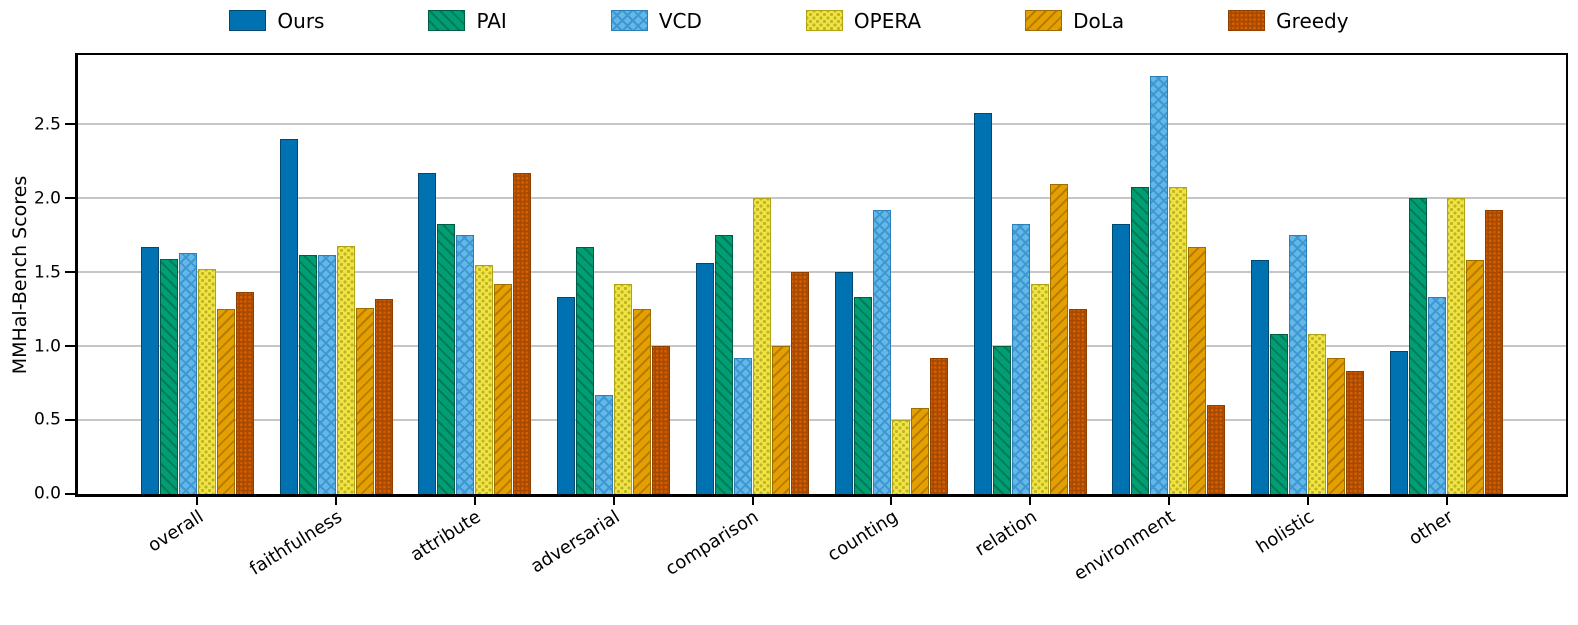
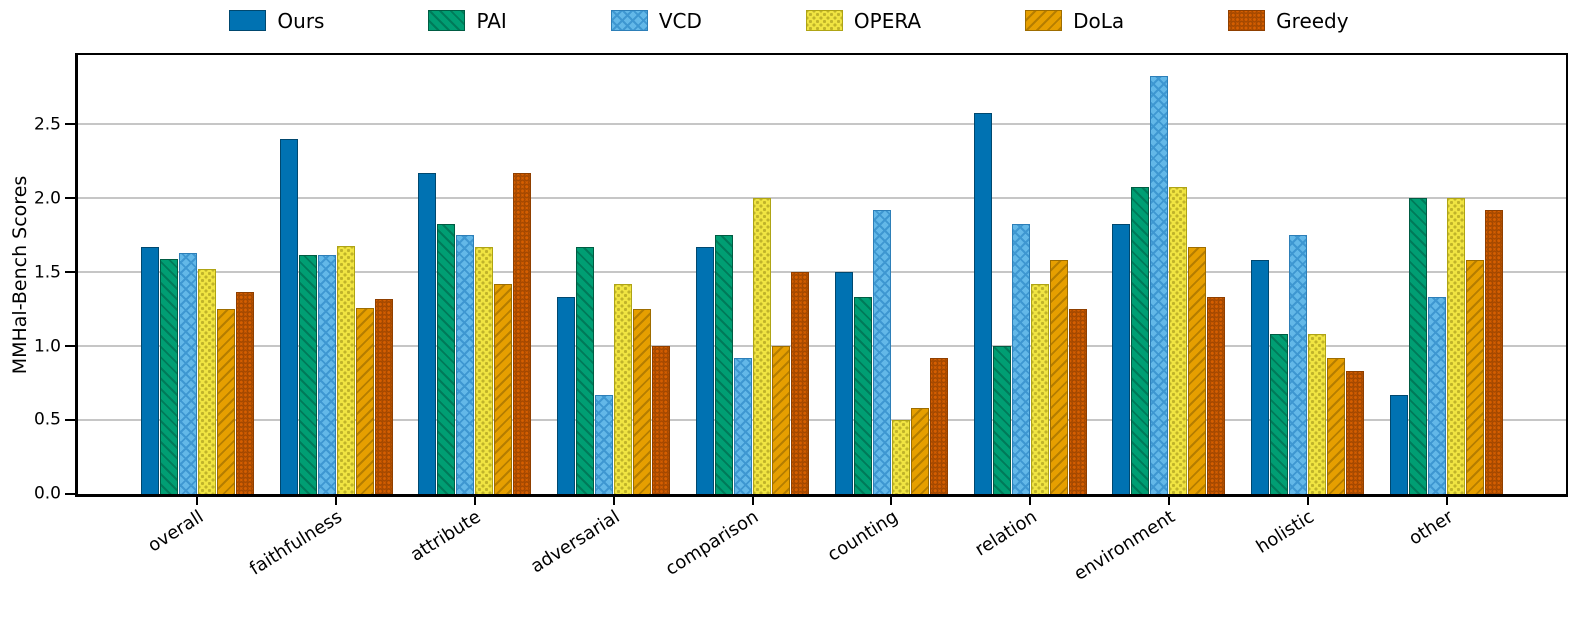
OPERA/attribute: 1.55 -> 1.67
Ours/comparison: 1.56 -> 1.67
DoLa/relation: 2.10 -> 1.58
Greedy/environment: 0.60 -> 1.33
Ours/other: 0.97 -> 0.67
